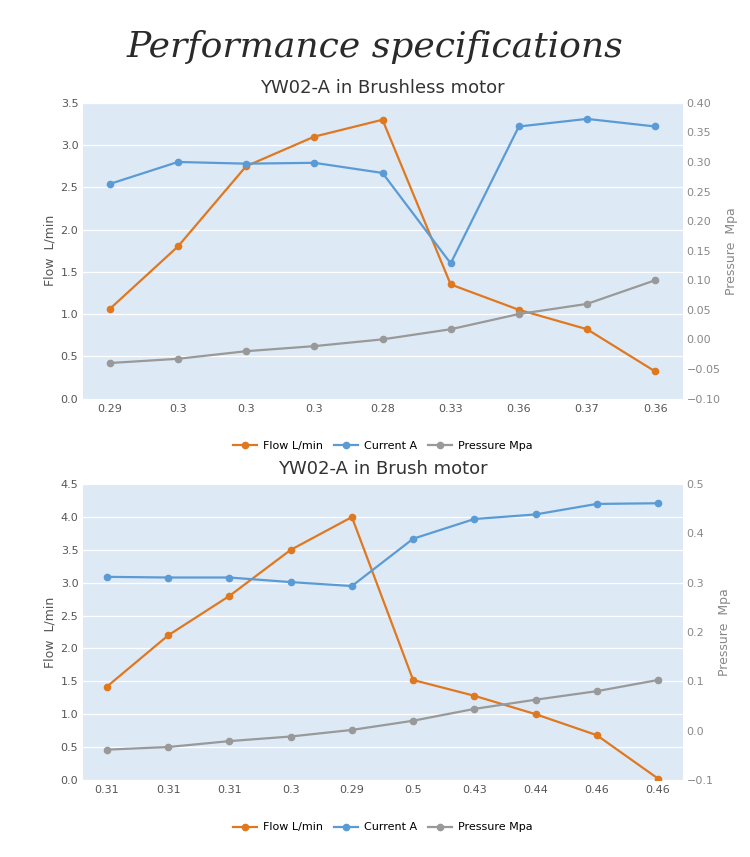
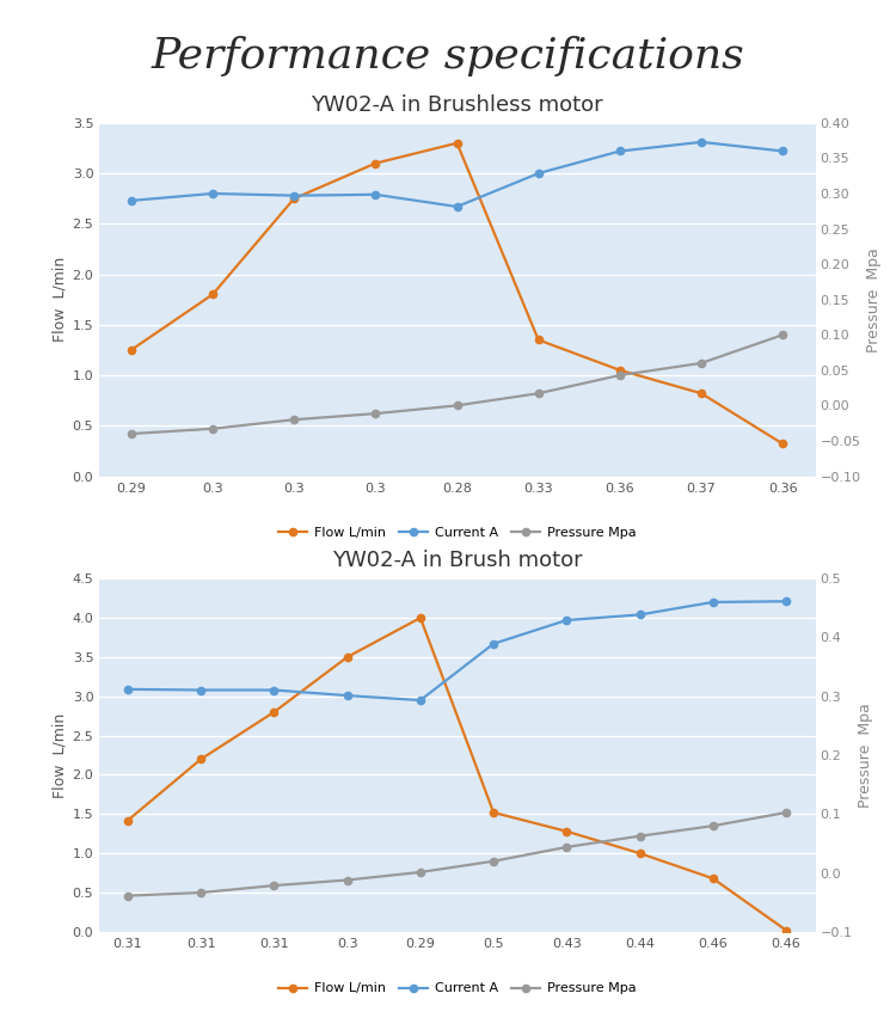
YW02-A in Brushless motor/Flow L/min/0.29: 1.06 -> 1.25
YW02-A in Brushless motor/Current A/0.29: 2.54 -> 2.73
YW02-A in Brushless motor/Current A/0.33: 1.60 -> 3.00
